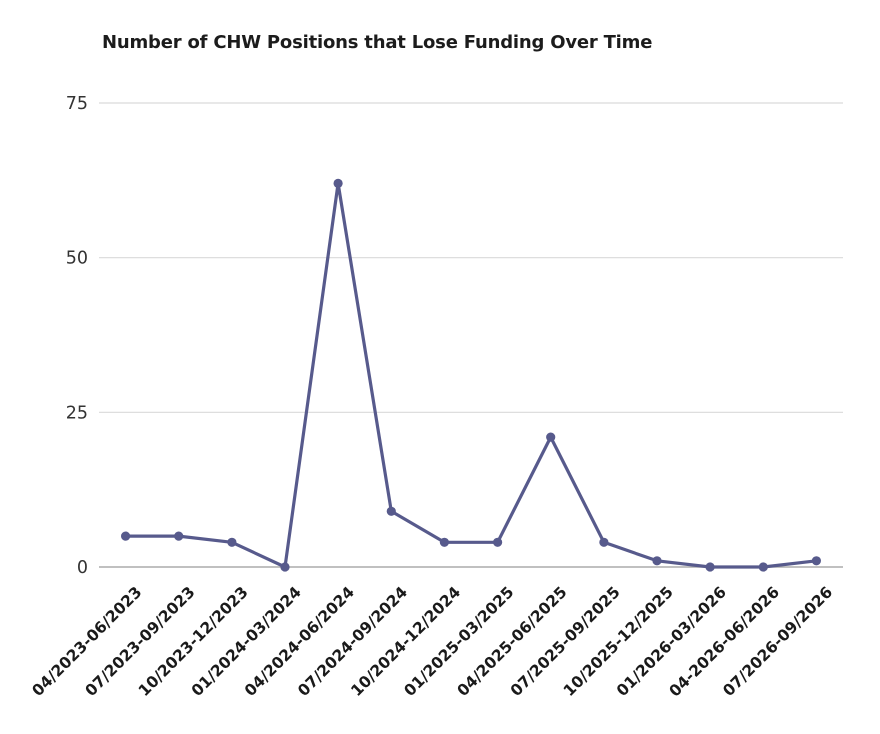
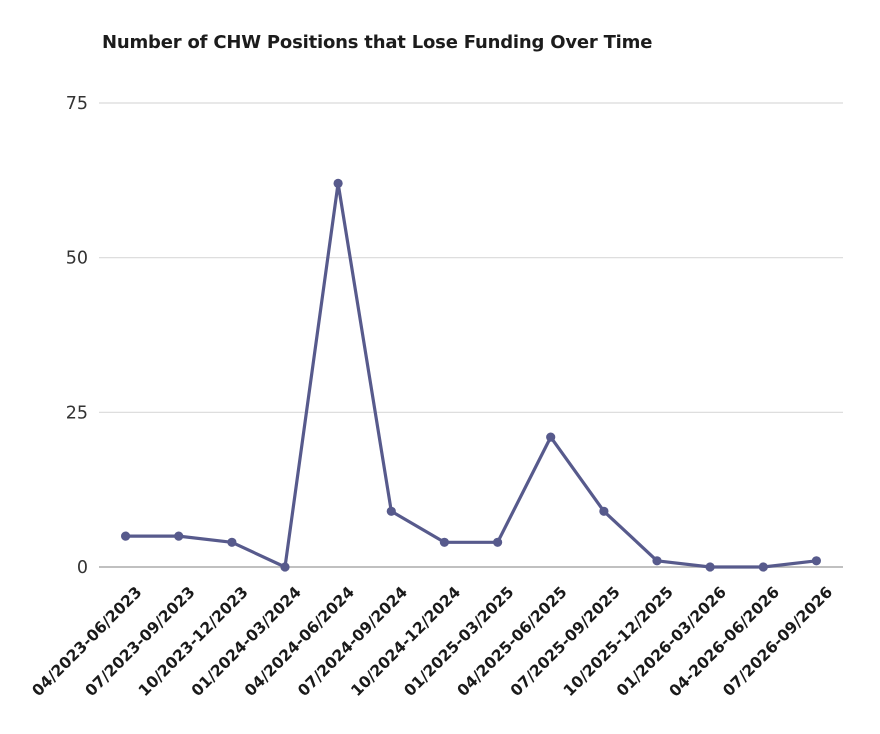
07/2025-09/2025: 4 -> 9
